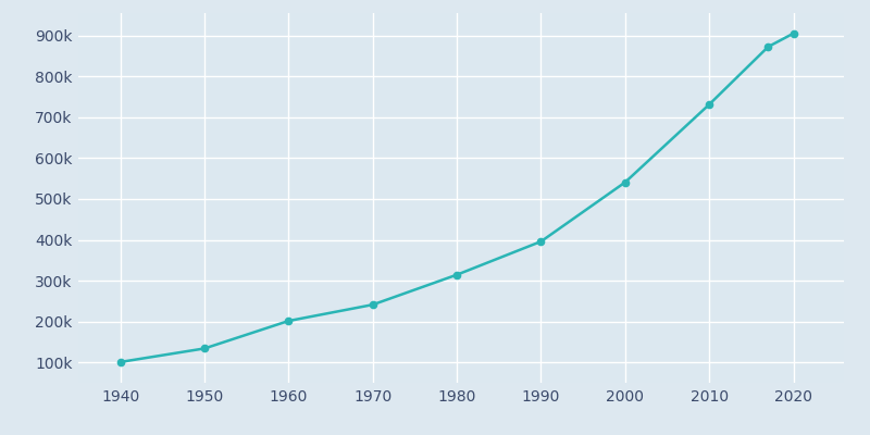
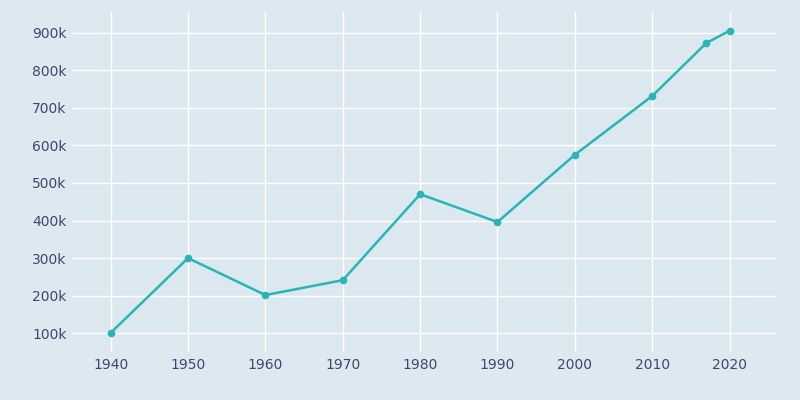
1950: 134k -> 300k
1980: 314k -> 470k
2000: 541k -> 575k
